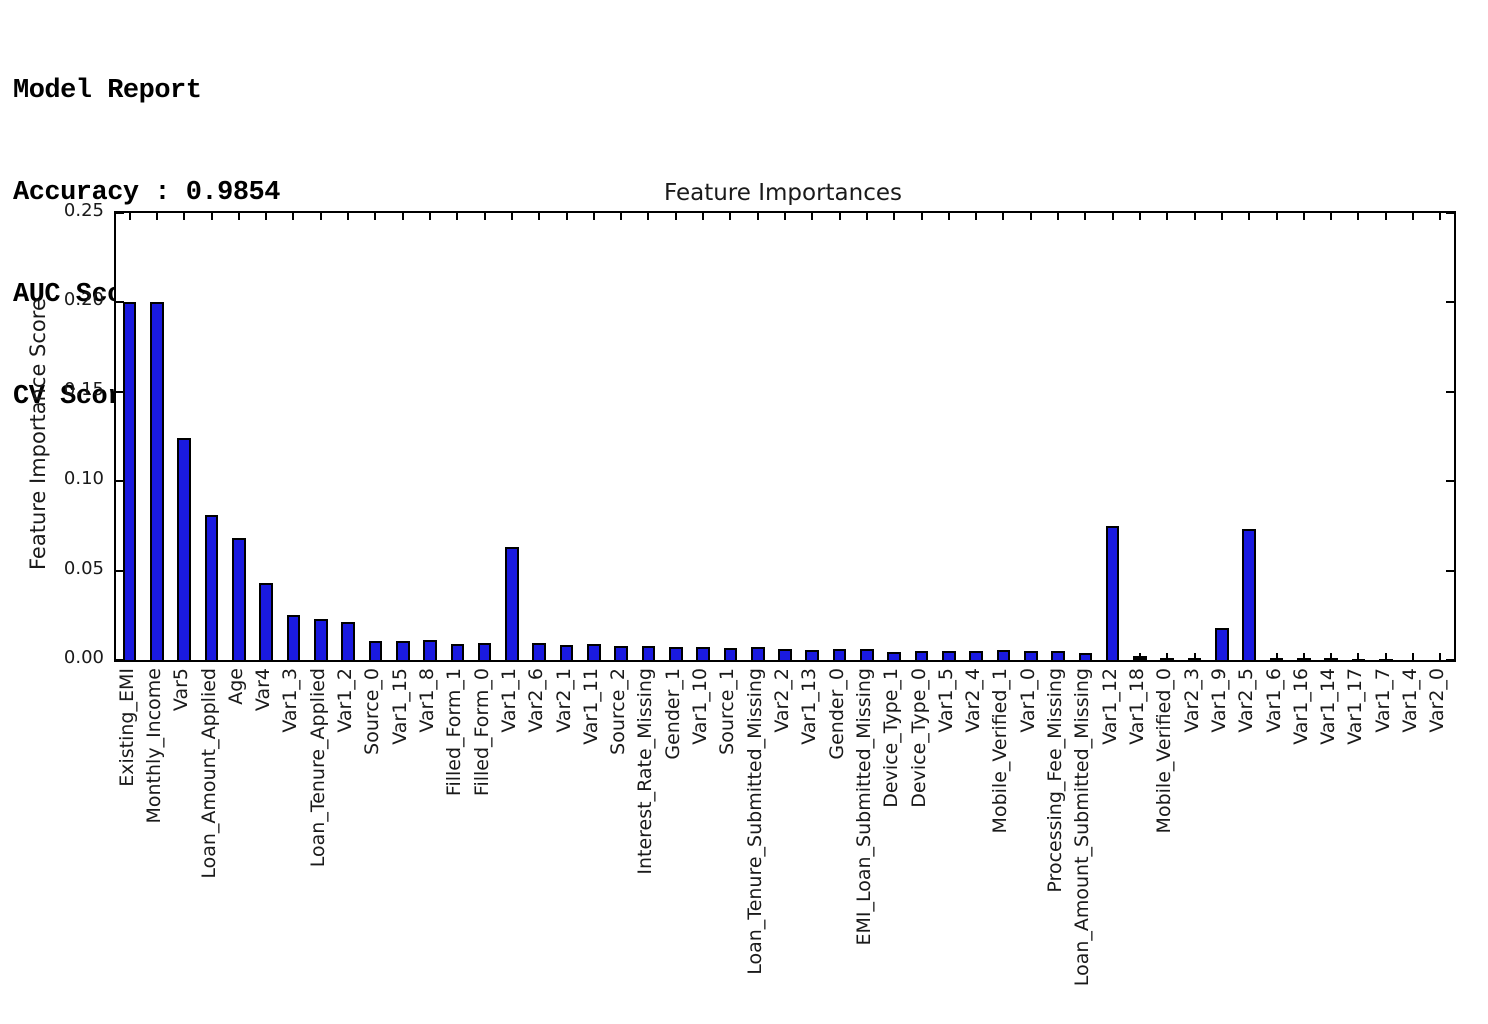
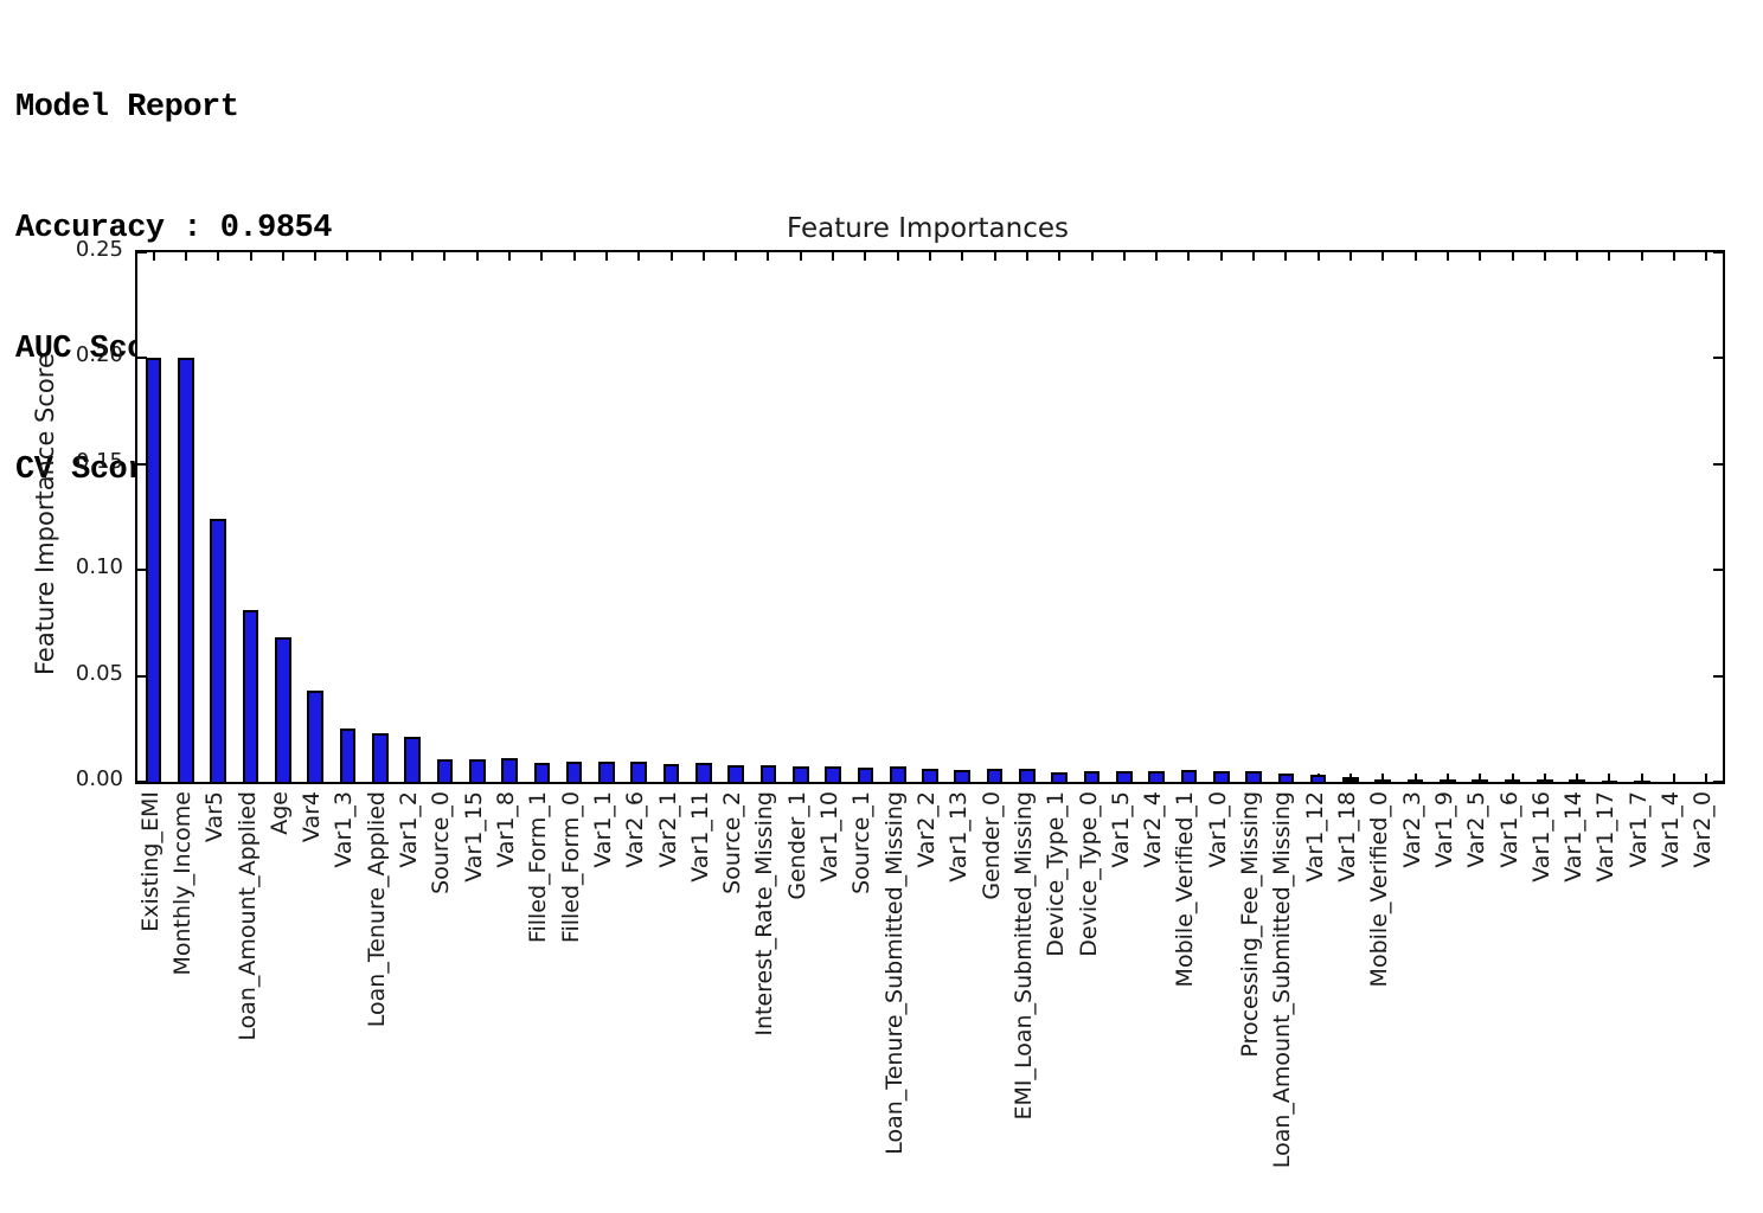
Var1_1: 0.063 -> 0.010
Var1_12: 0.075 -> 0.003
Var1_9: 0.018 -> 0.001
Var2_5: 0.073 -> 0.001
